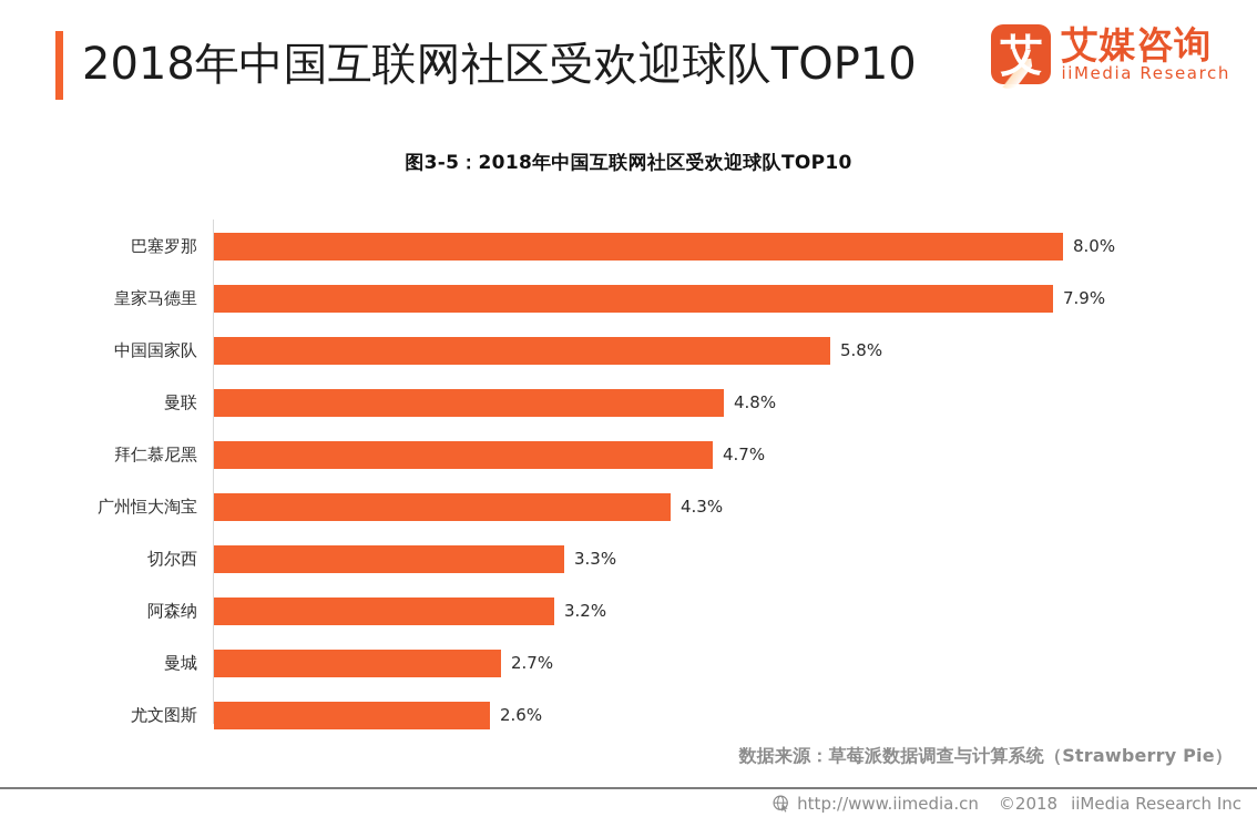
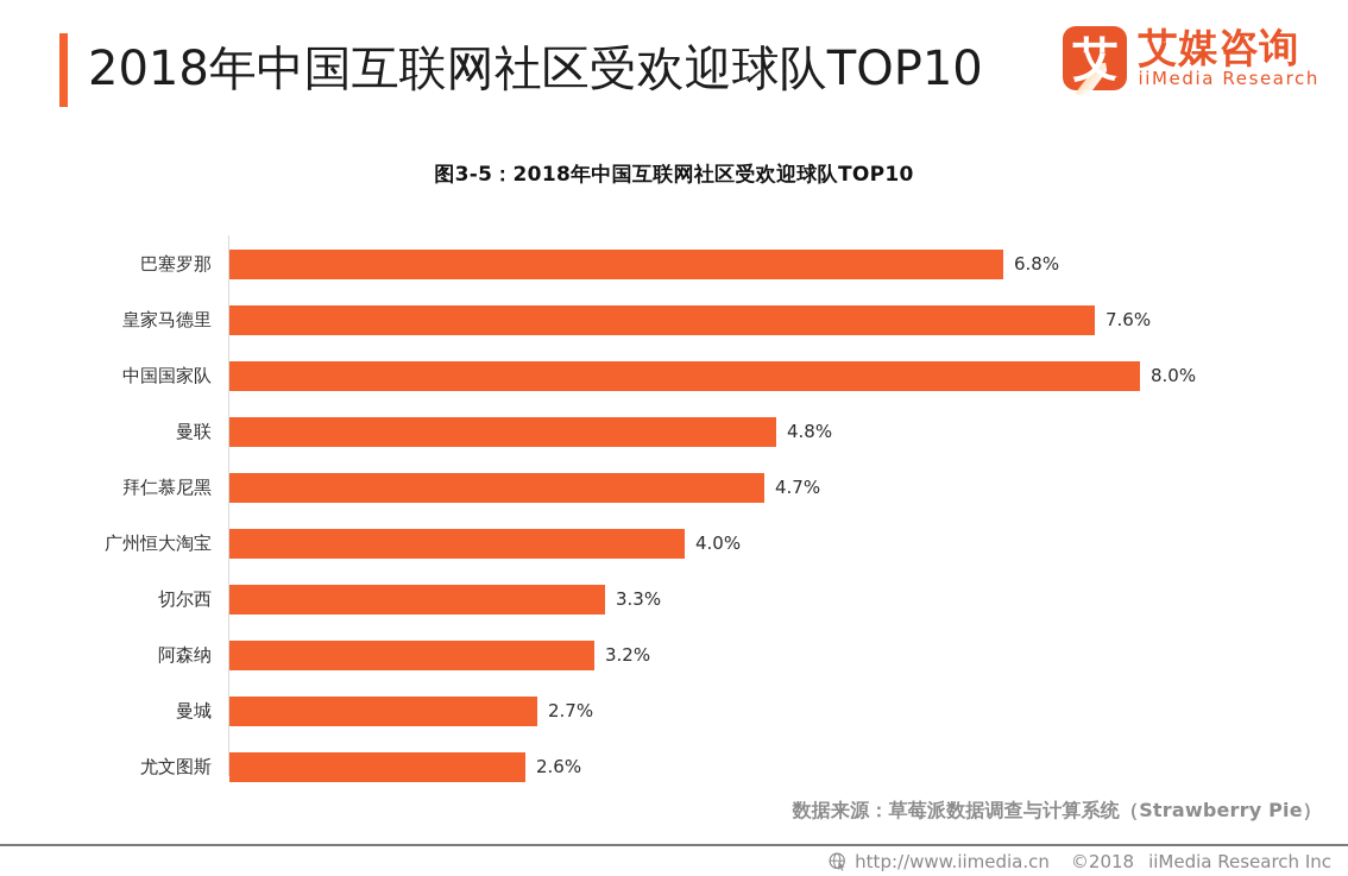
巴塞罗那: 8.0% -> 6.8%
皇家马德里: 7.9% -> 7.6%
中国国家队: 5.8% -> 8.0%
广州恒大淘宝: 4.3% -> 4.0%
